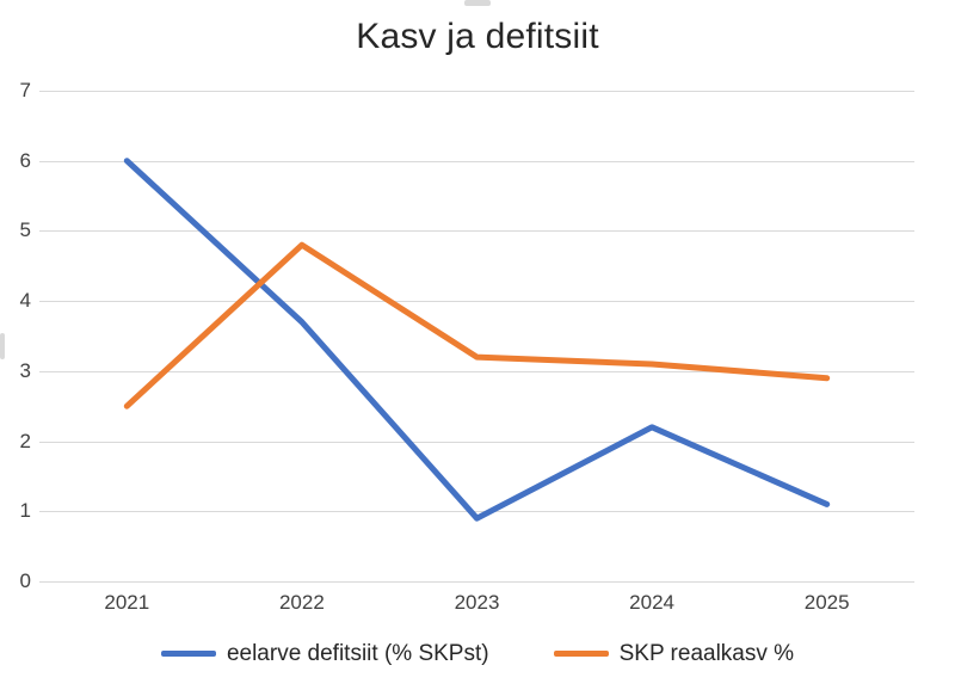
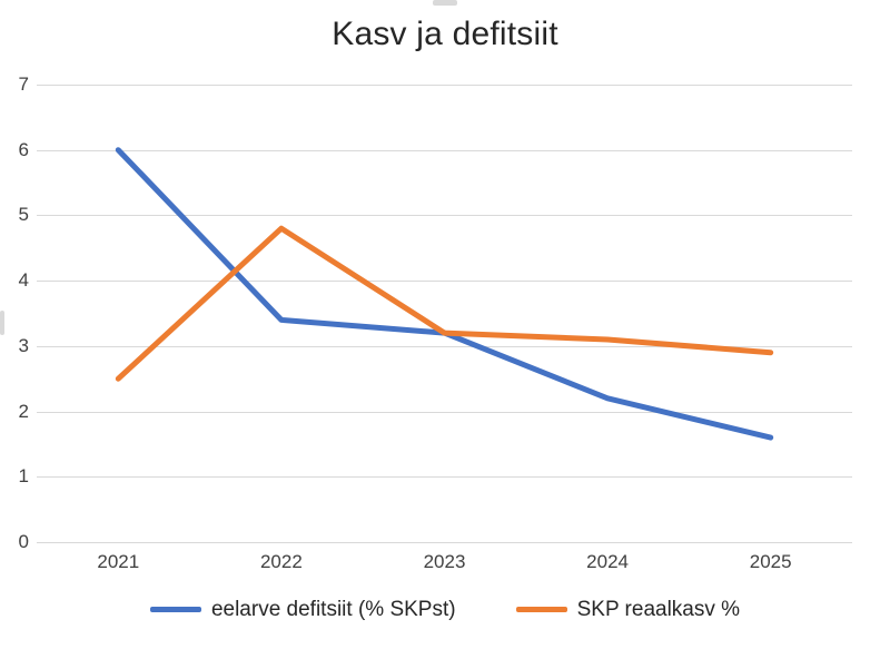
eelarve defitsiit (% SKPst)/2022: 3.7 -> 3.4
eelarve defitsiit (% SKPst)/2023: 0.9 -> 3.2
eelarve defitsiit (% SKPst)/2025: 1.1 -> 1.6
